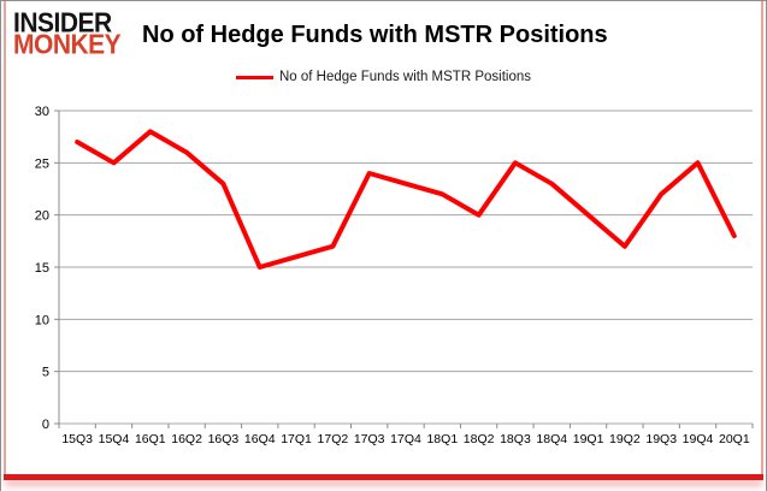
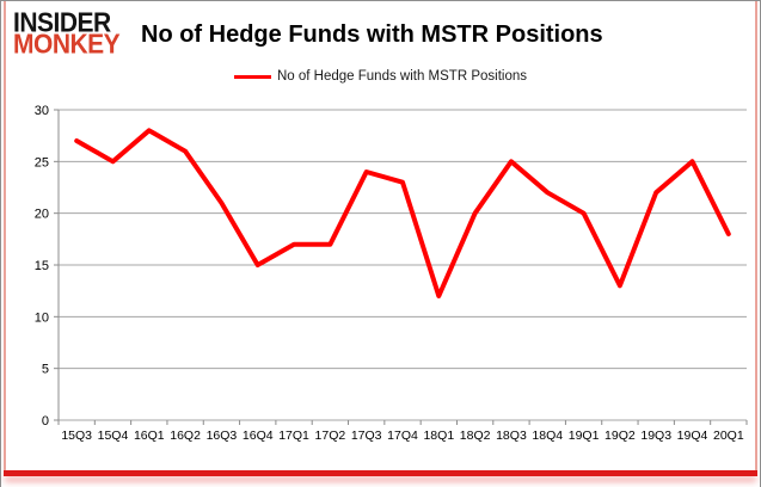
16Q3: 23 -> 21
17Q1: 16 -> 17
18Q1: 22 -> 12
18Q4: 23 -> 22
19Q2: 17 -> 13
